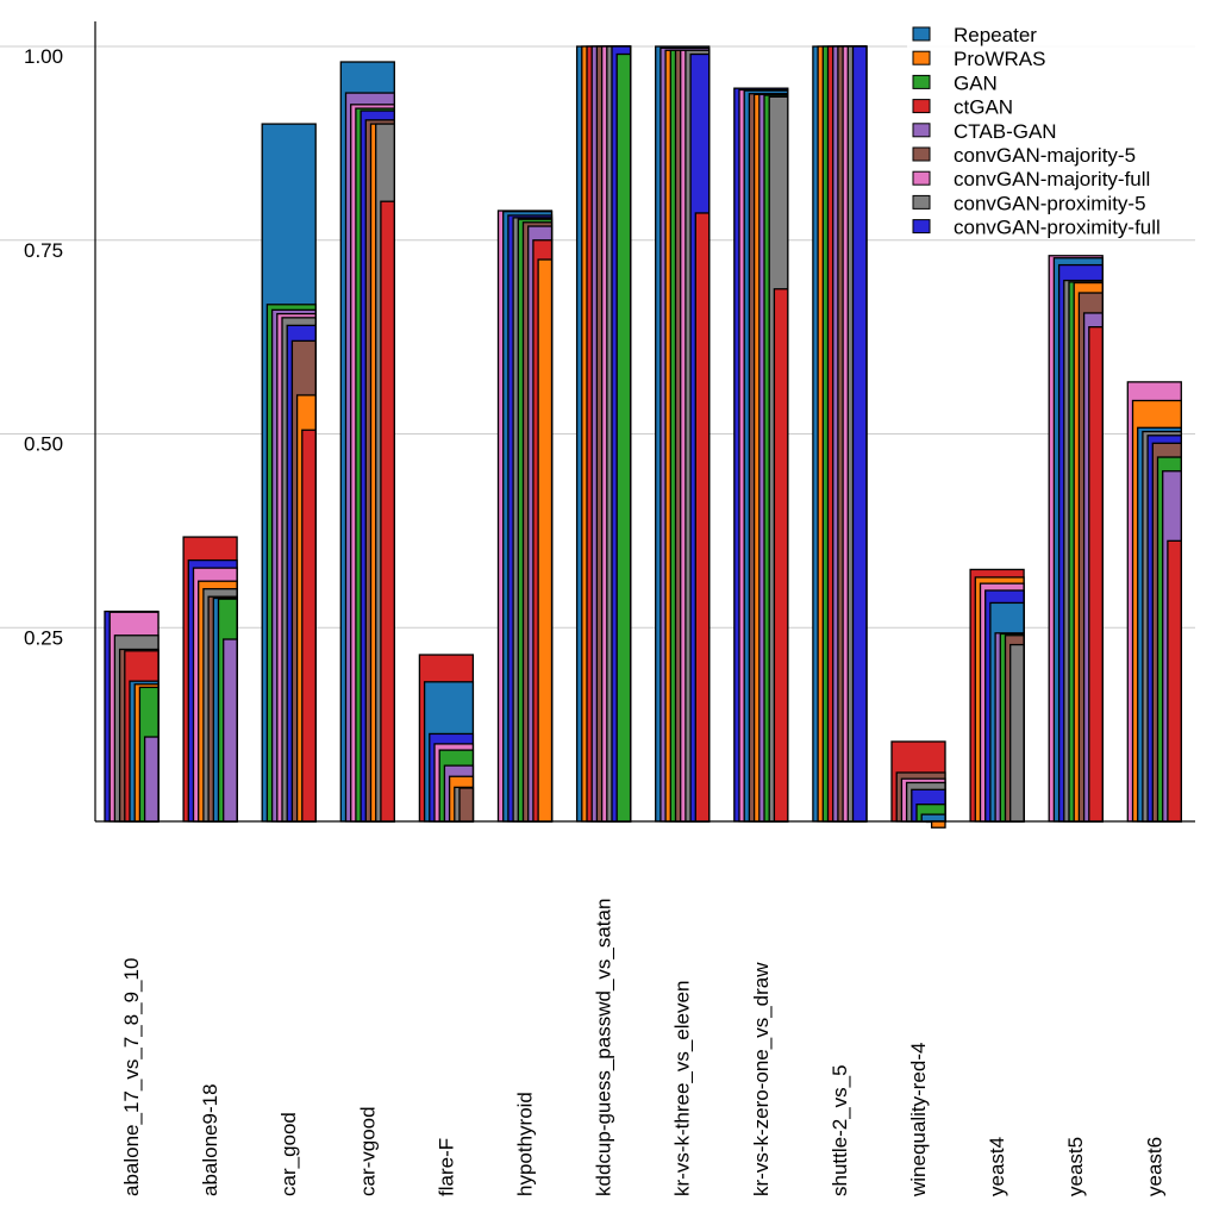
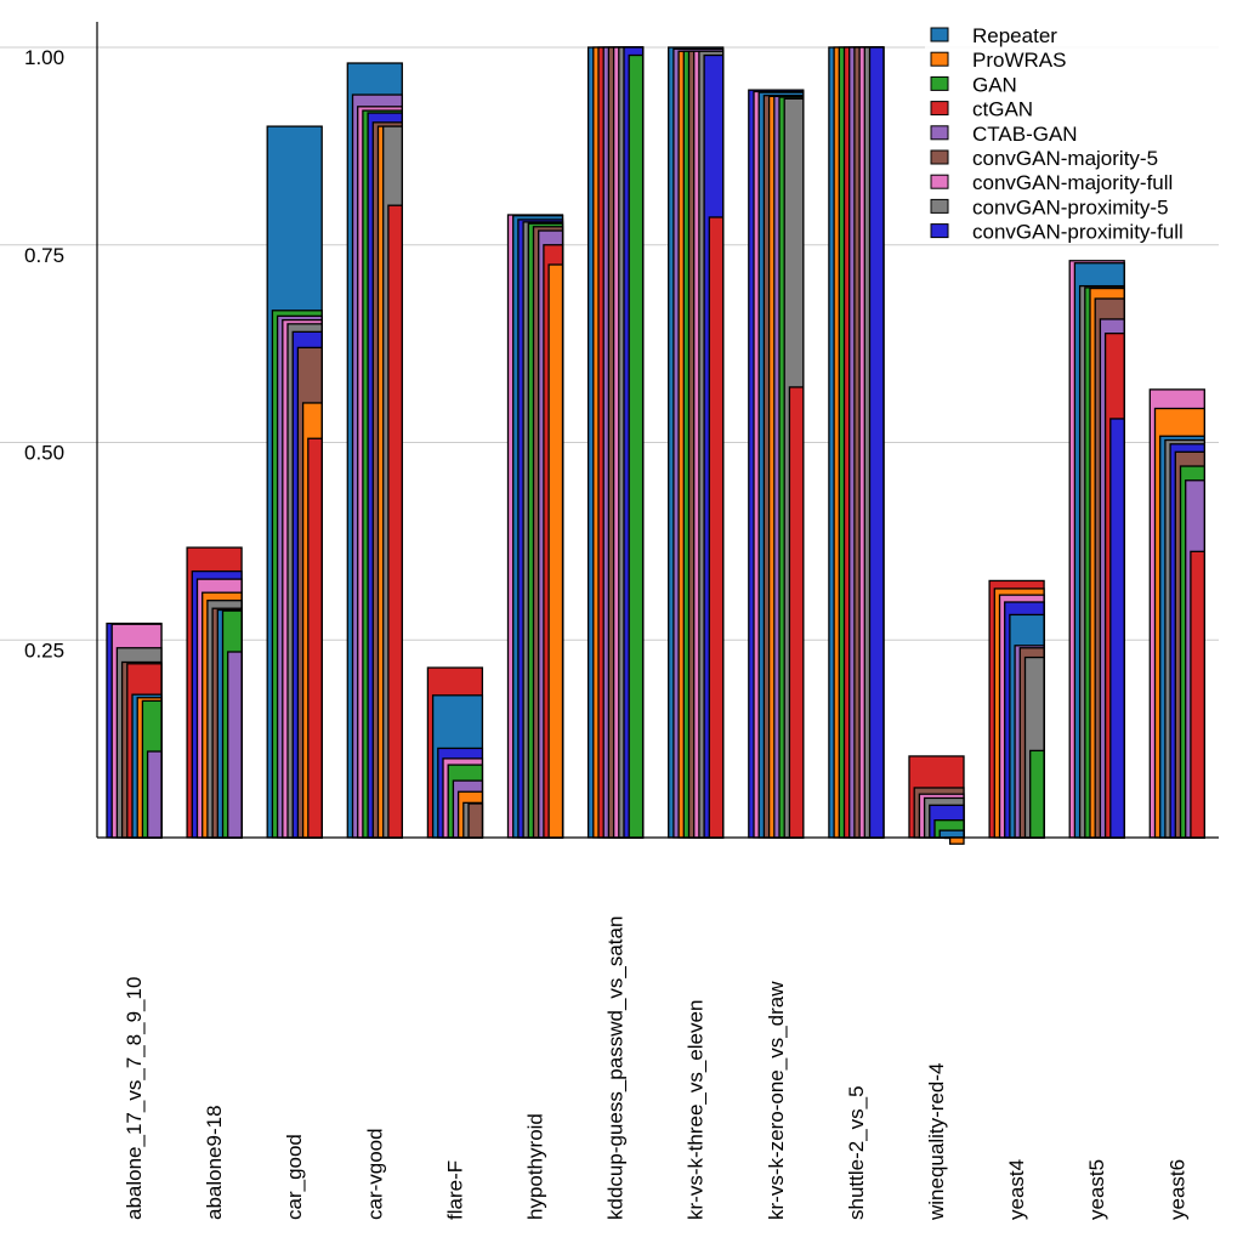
ctGAN/kr-vs-k-zero-one_vs_draw: 0.69 -> 0.57
GAN/yeast4: 0.24 -> 0.11
convGAN-proximity-full/yeast5: 0.72 -> 0.53
